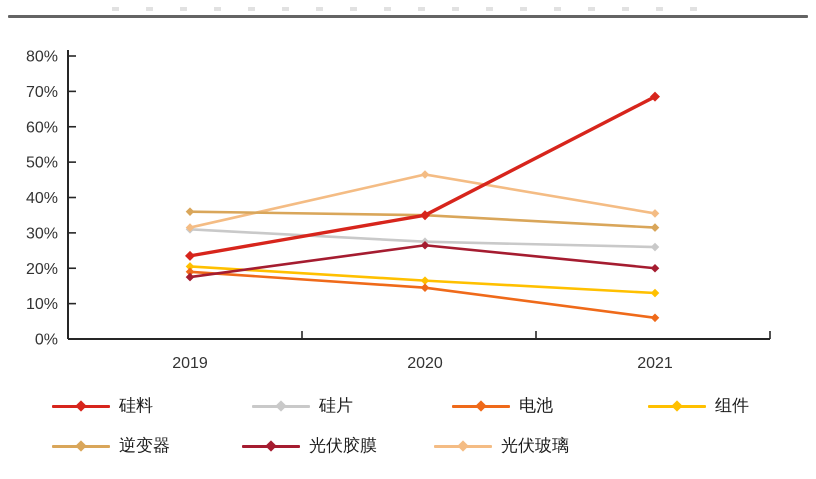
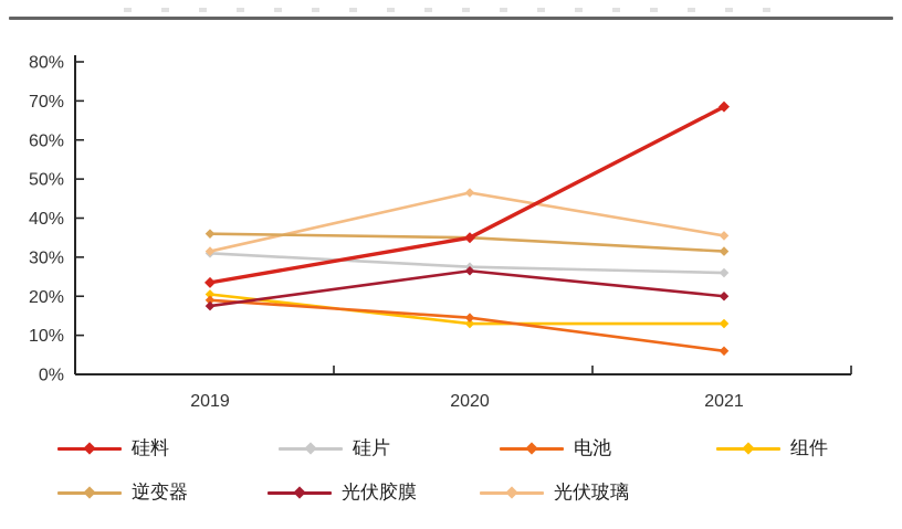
组件/2020: 16% -> 13%
